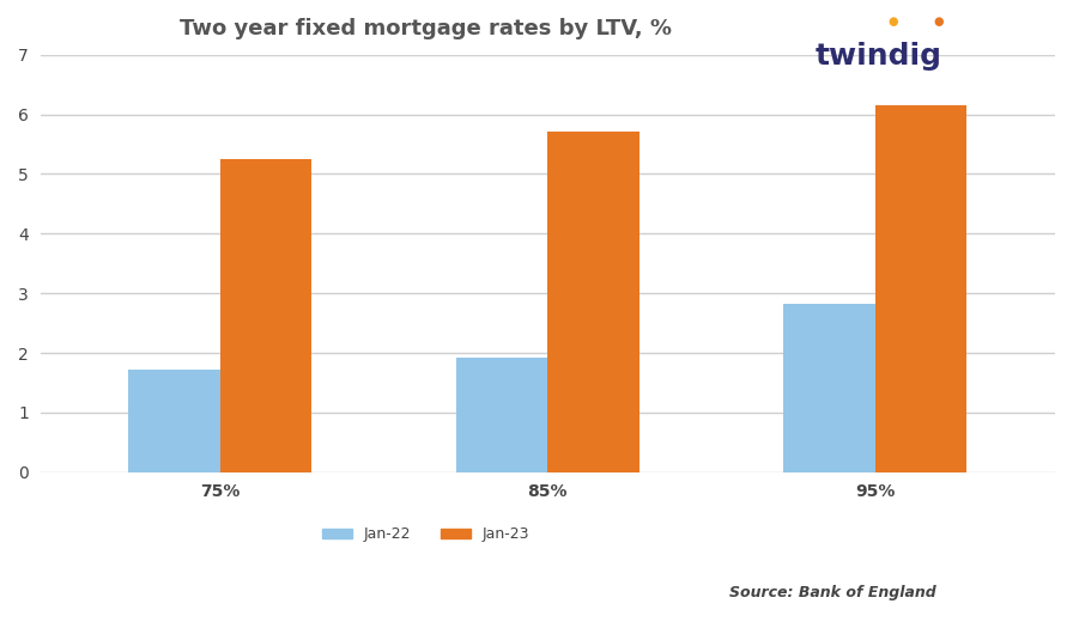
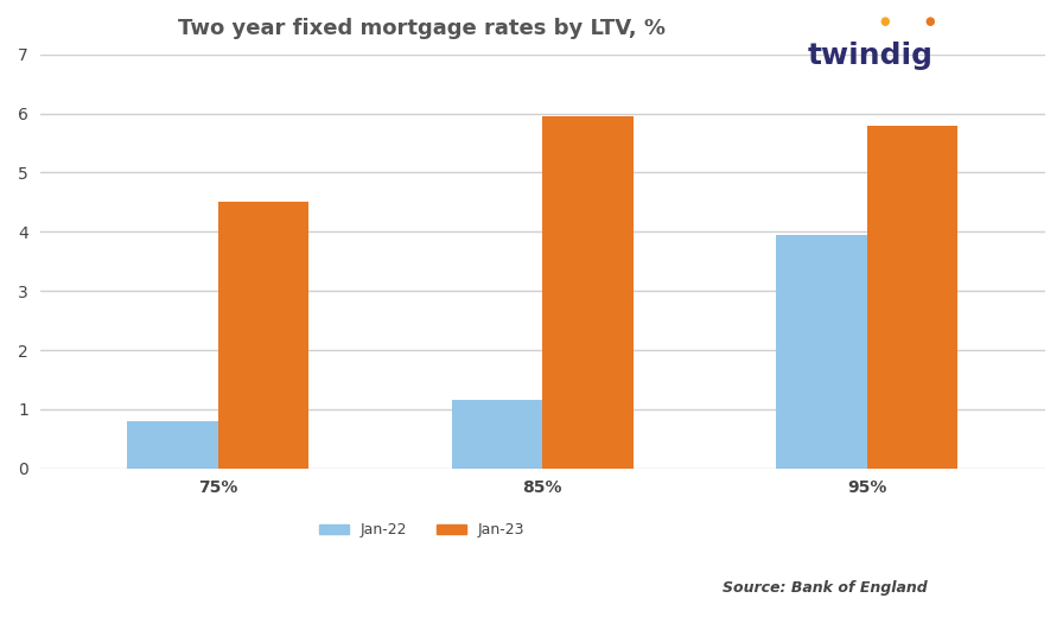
Jan-22/75%: 1.72 -> 0.80
Jan-23/75%: 5.25 -> 4.50
Jan-22/85%: 1.92 -> 1.15
Jan-23/85%: 5.72 -> 5.95
Jan-22/95%: 2.82 -> 3.95
Jan-23/95%: 6.15 -> 5.80
